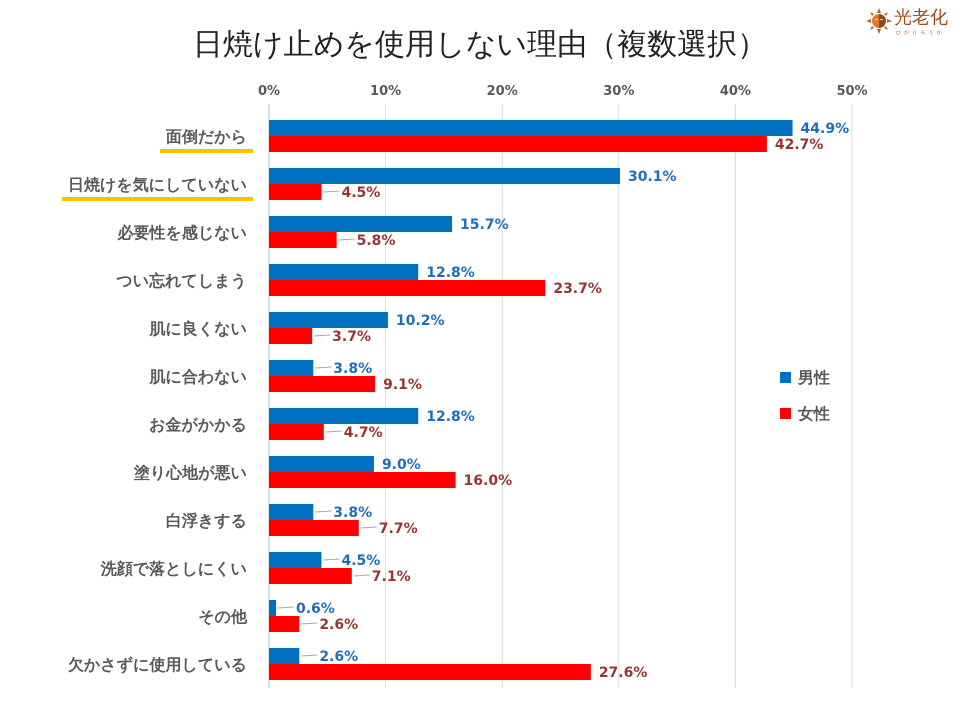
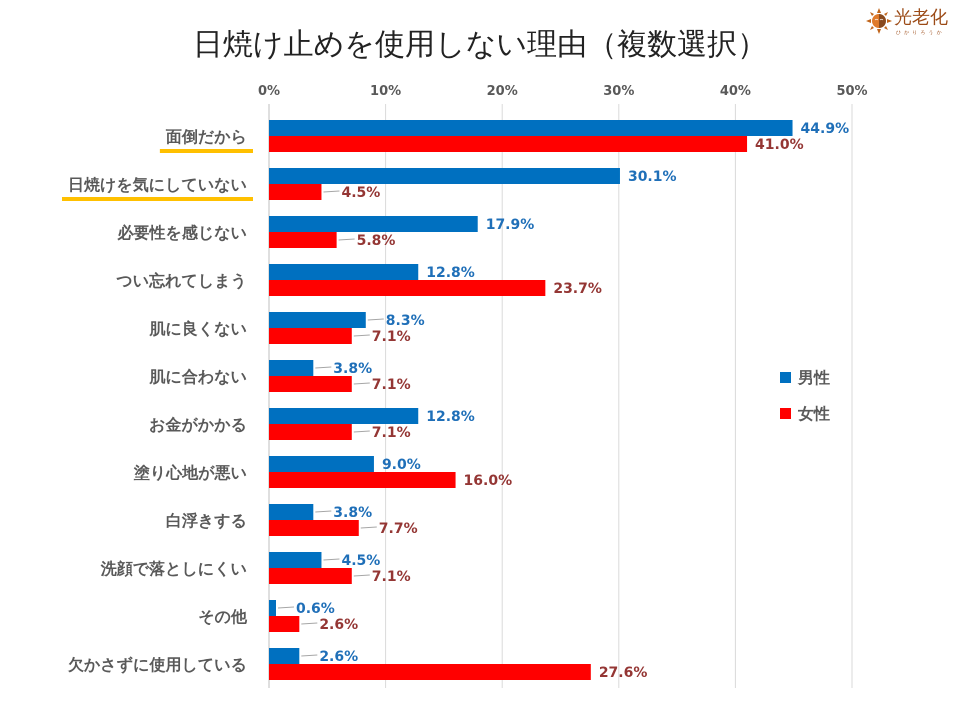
女性/面倒だから: 42.7% -> 41.0%
男性/必要性を感じない: 15.7% -> 17.9%
男性/肌に良くない: 10.2% -> 8.3%
女性/肌に良くない: 3.7% -> 7.1%
女性/肌に合わない: 9.1% -> 7.1%
女性/お金がかかる: 4.7% -> 7.1%
